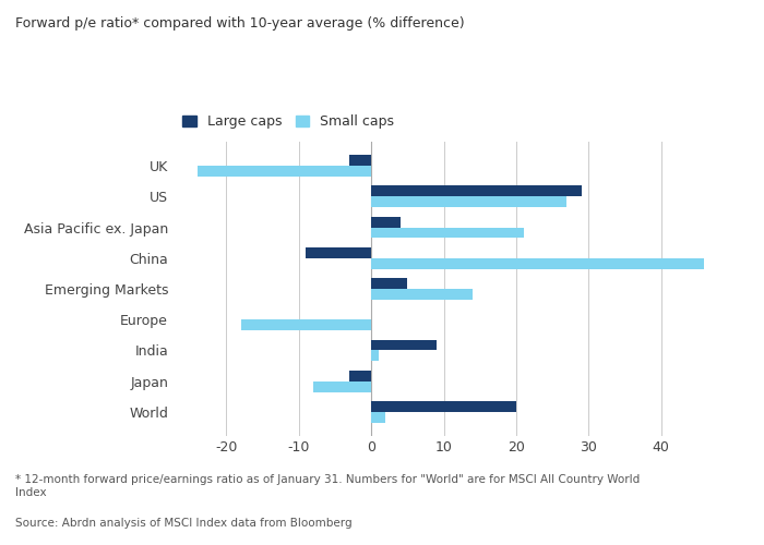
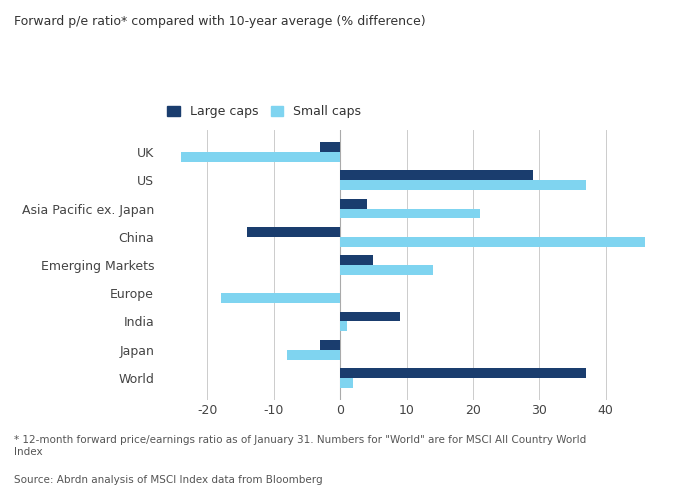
Small caps/US: 27 -> 37
Large caps/China: -9 -> -14
Large caps/World: 20 -> 37
